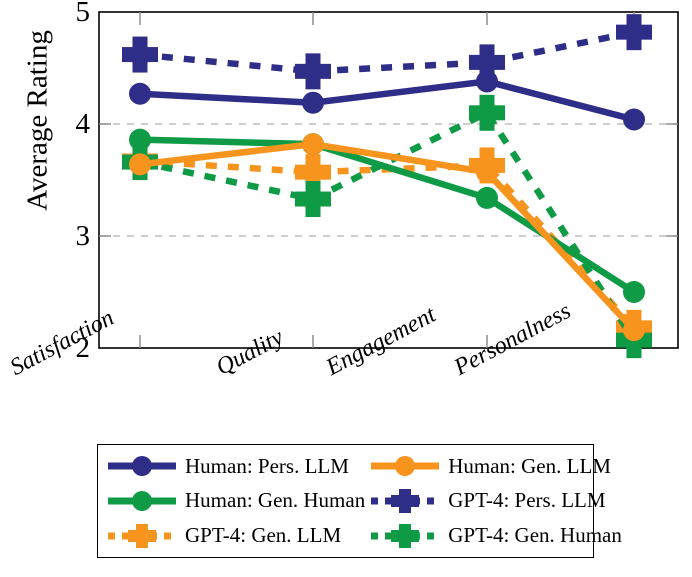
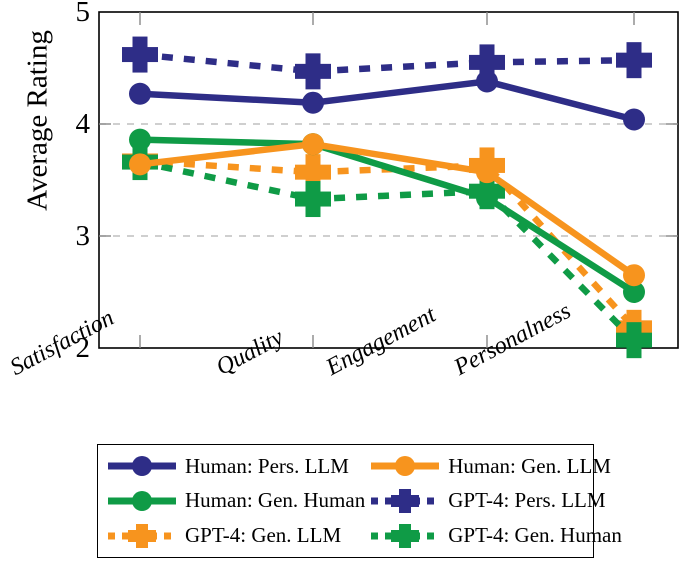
GPT-4: Gen. Human/Engagement: 4.10 -> 3.40
Human: Gen. LLM/Personalness: 2.16 -> 2.65
GPT-4: Pers. LLM/Personalness: 4.82 -> 4.57
